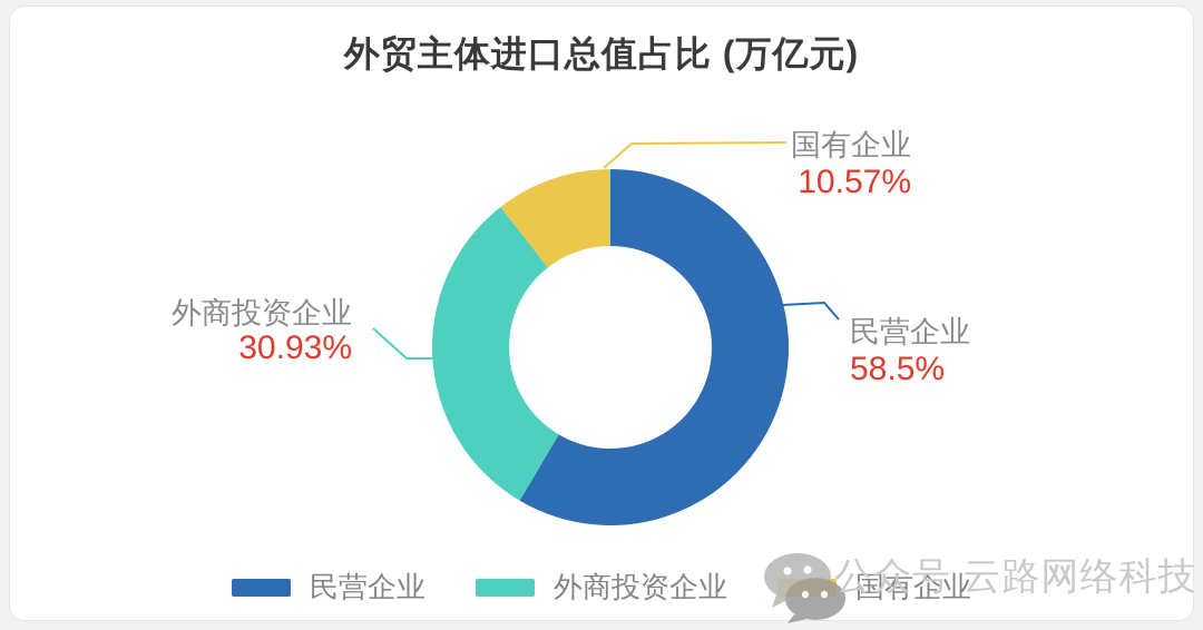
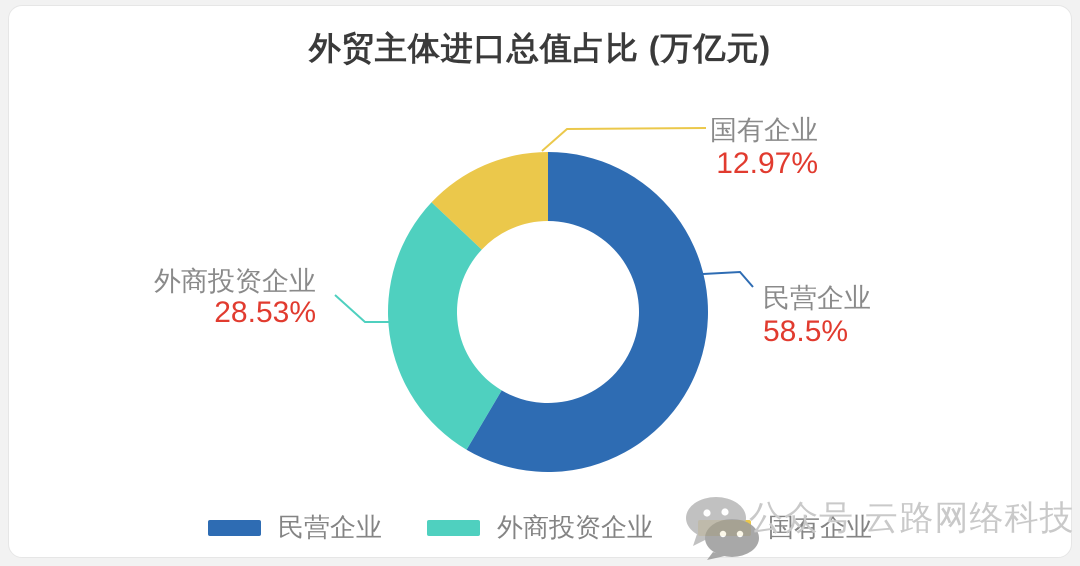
外商投资企业: 30.93% -> 28.53%
国有企业: 10.57% -> 12.97%
